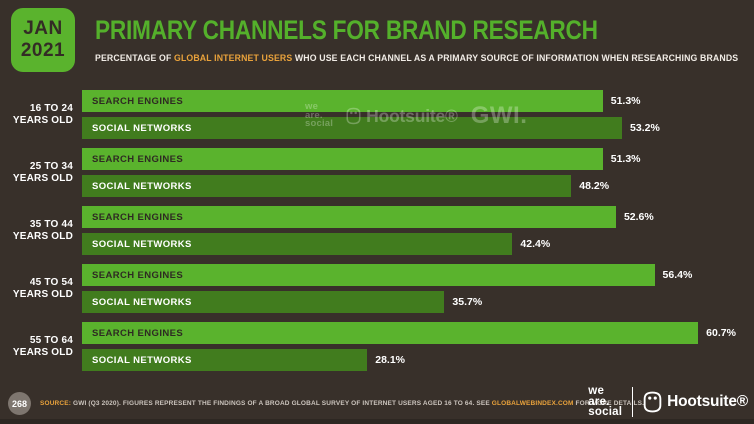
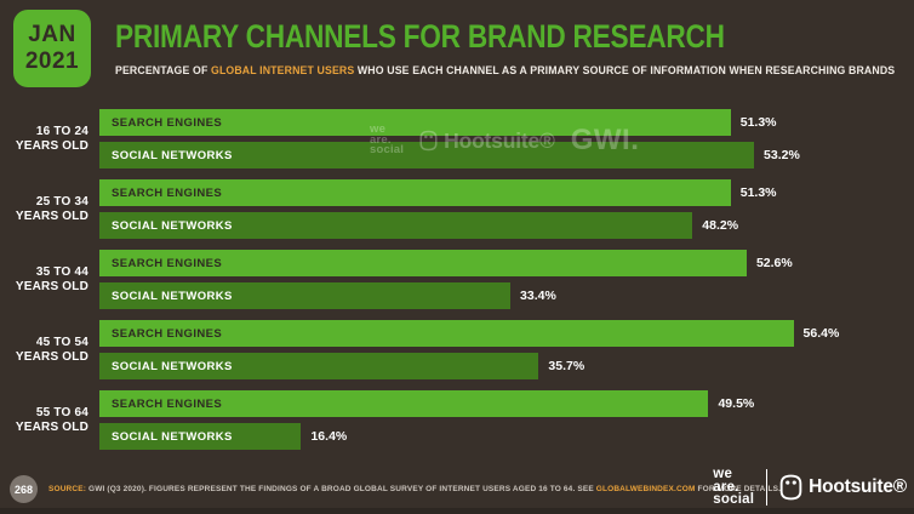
SOCIAL NETWORKS/35 TO 44: 42.4% -> 33.4%
SEARCH ENGINES/55 TO 64: 60.7% -> 49.5%
SOCIAL NETWORKS/55 TO 64: 28.1% -> 16.4%
